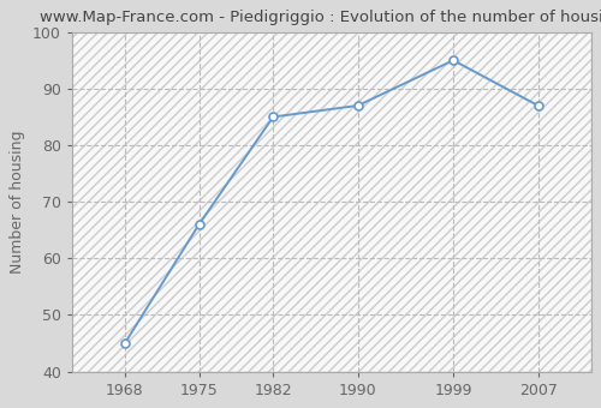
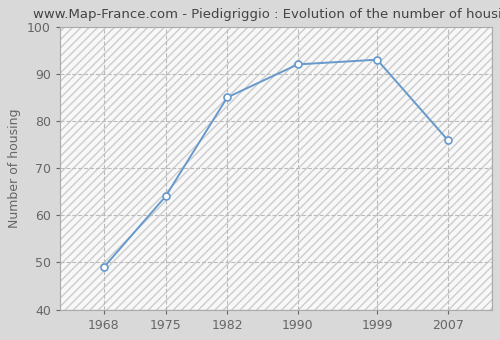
1968: 45 -> 49
1975: 66 -> 64
1990: 87 -> 92
1999: 95 -> 93
2007: 87 -> 76
